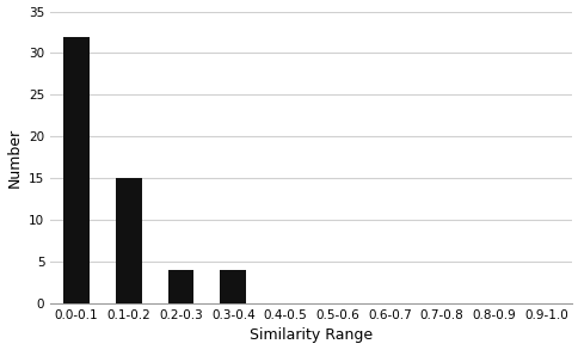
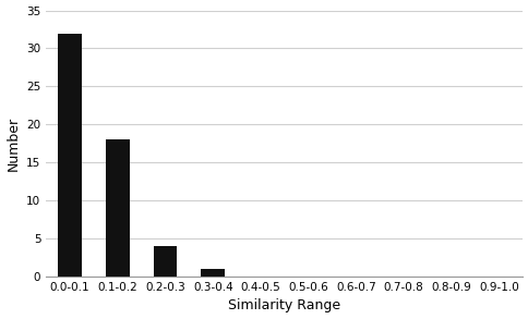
0.1-0.2: 15 -> 18
0.3-0.4: 4 -> 1
